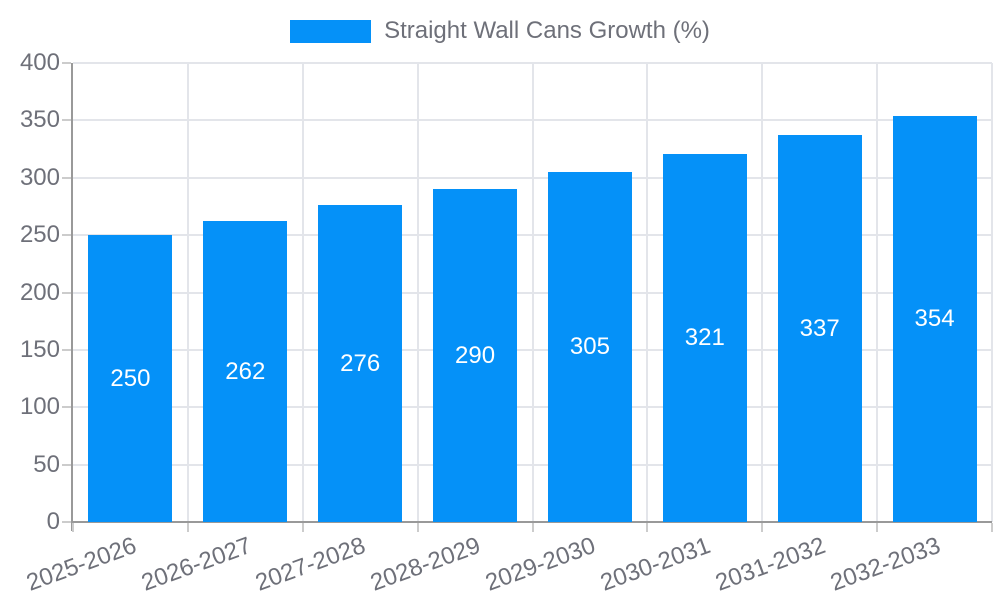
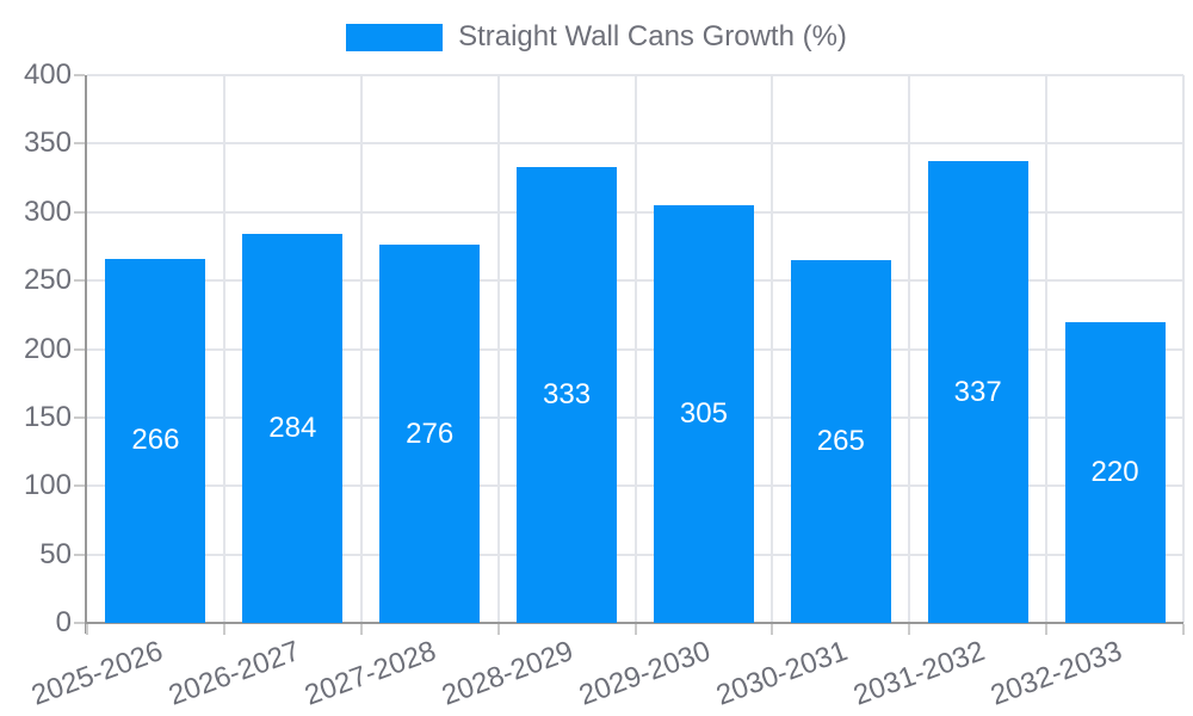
2025-2026: 250 -> 266
2026-2027: 262 -> 284
2028-2029: 290 -> 333
2030-2031: 321 -> 265
2032-2033: 354 -> 220
